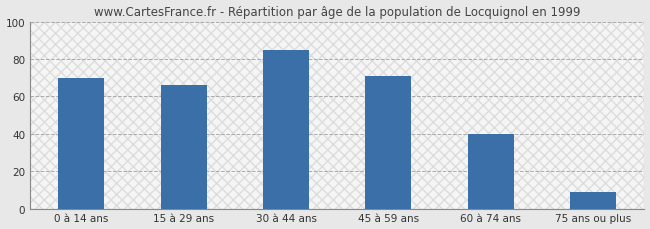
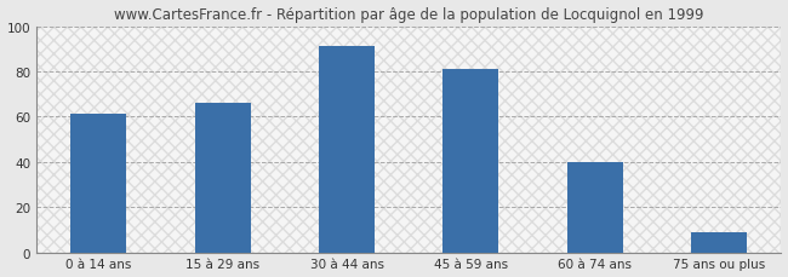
0 à 14 ans: 70 -> 61
30 à 44 ans: 85 -> 91
45 à 59 ans: 71 -> 81
